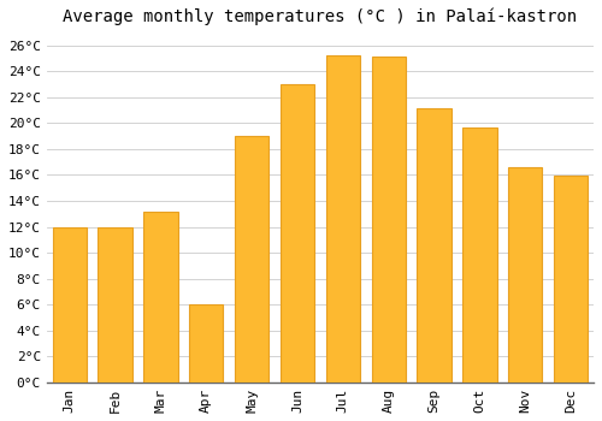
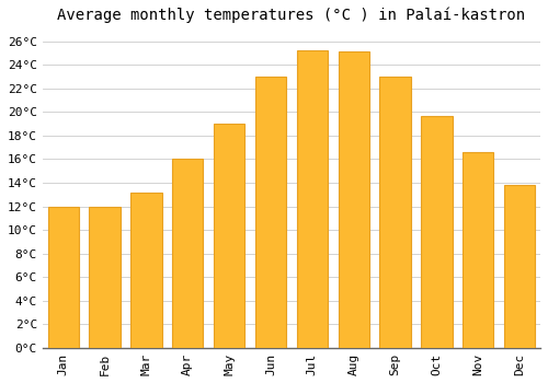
Apr: 6.0°C -> 16.0°C
Sep: 21.1°C -> 23.0°C
Dec: 15.9°C -> 13.8°C
